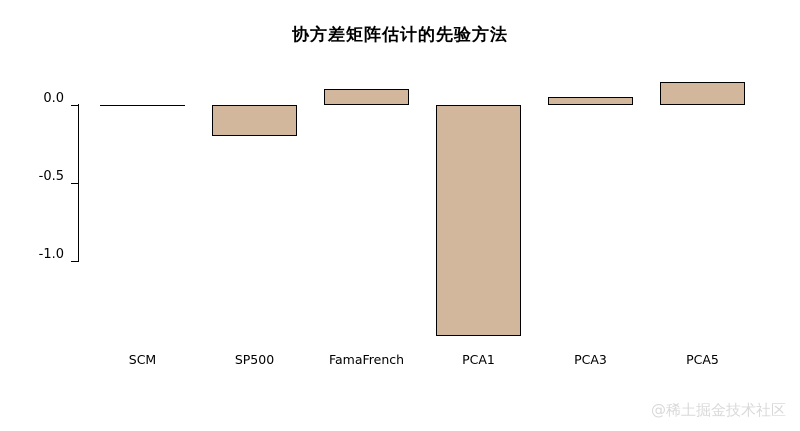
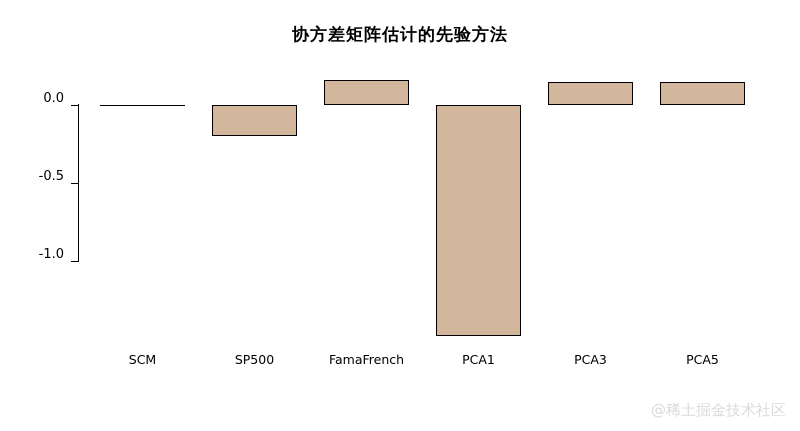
FamaFrench: 0.10 -> 0.16
PCA3: 0.05 -> 0.14
